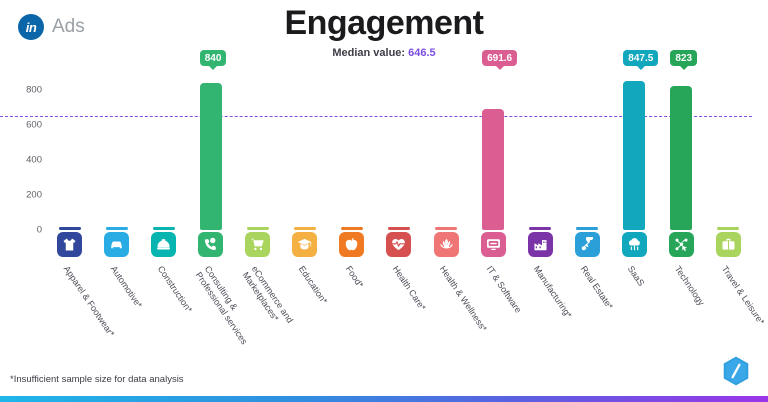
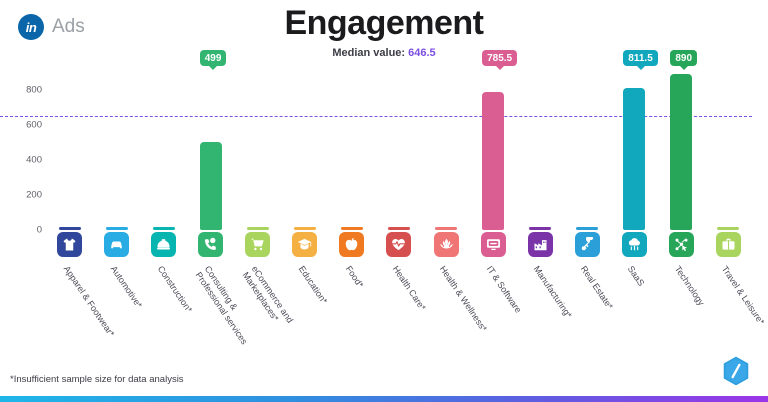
Consulting & Professional services: 840 -> 499
IT & Software: 691.6 -> 785.5
SaaS: 847.5 -> 811.5
Technology: 823 -> 890
